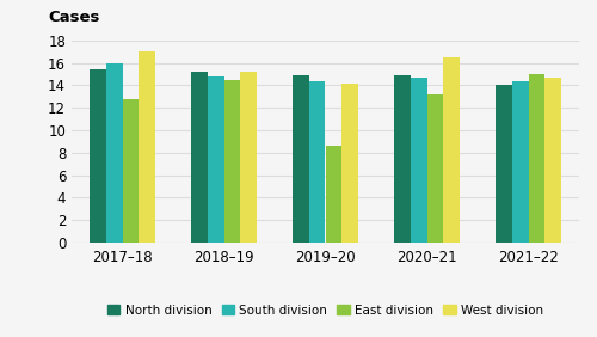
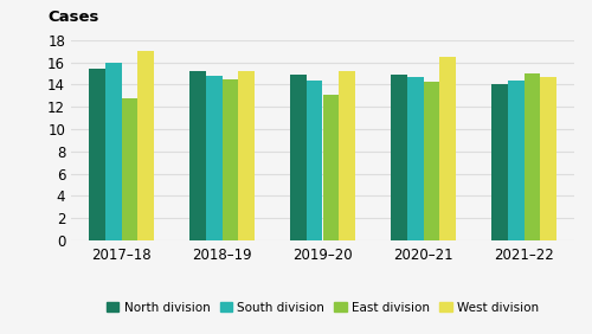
East division/2019–20: 8.6 -> 13.1
West division/2019–20: 14.2 -> 15.2
East division/2020–21: 13.2 -> 14.3
